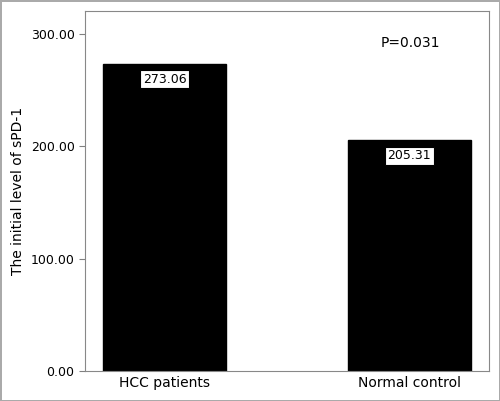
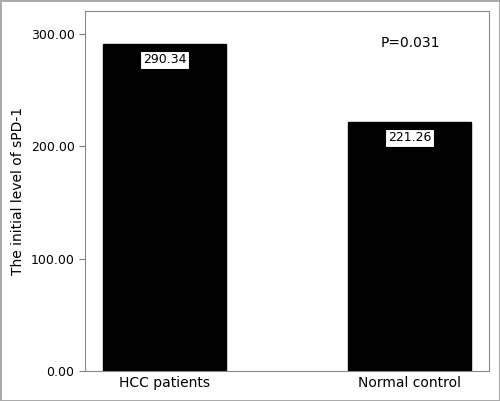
HCC patients: 273.06 -> 290.34
Normal control: 205.31 -> 221.26
